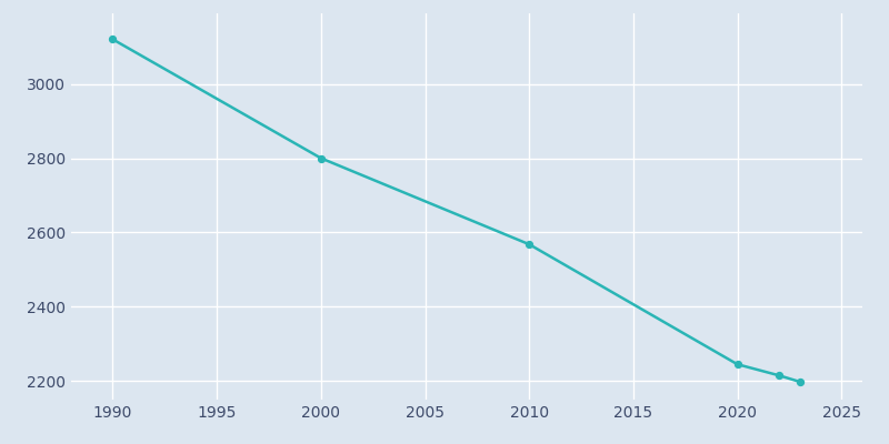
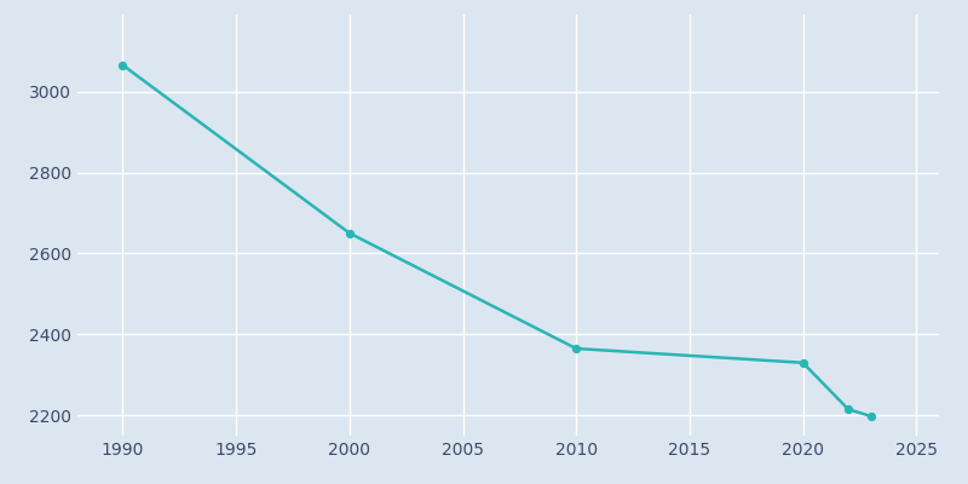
1990: 3120 -> 3065
2000: 2800 -> 2650
2010: 2568 -> 2365
2020: 2245 -> 2330
